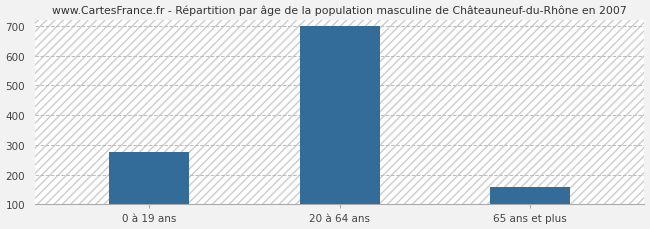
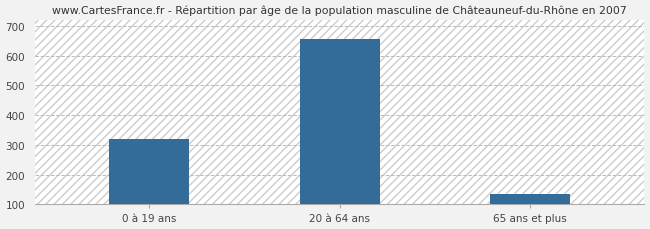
0 à 19 ans: 275 -> 320
20 à 64 ans: 700 -> 655
65 ans et plus: 158 -> 135
